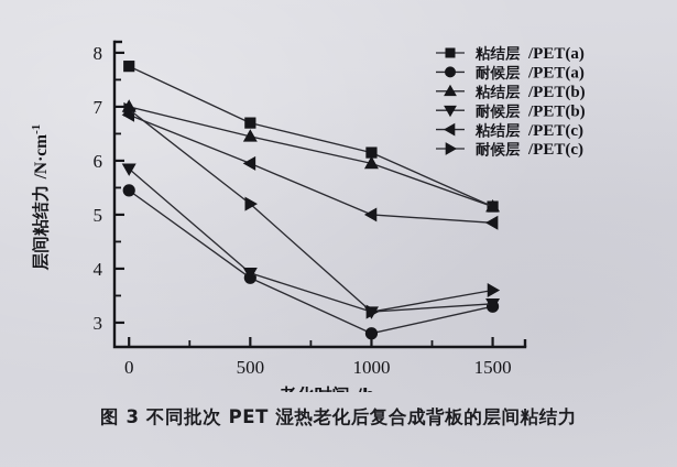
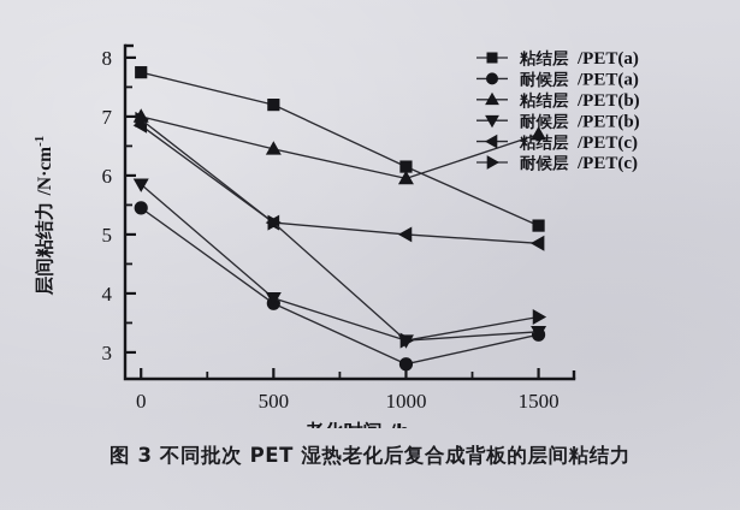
粘结层 /PET(a)/500: 6.7 -> 7.2
粘结层 /PET(c)/500: 6.0 -> 5.2
粘结层 /PET(b)/1500: 5.2 -> 6.7
